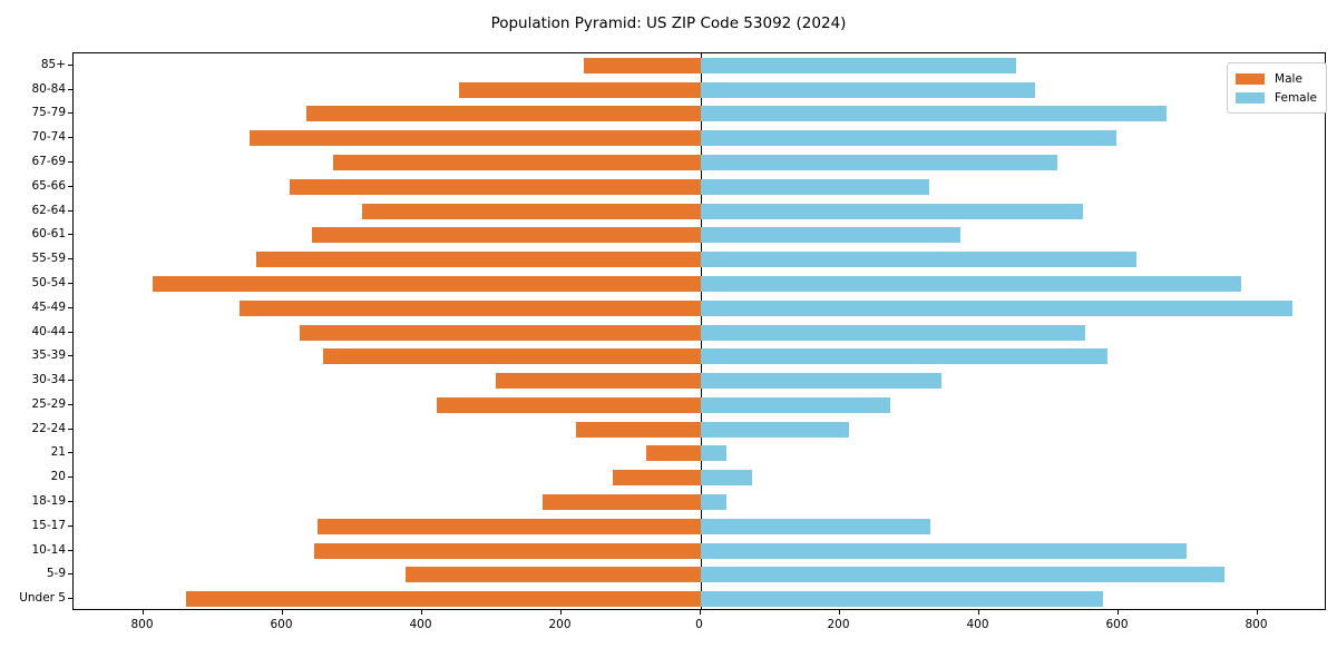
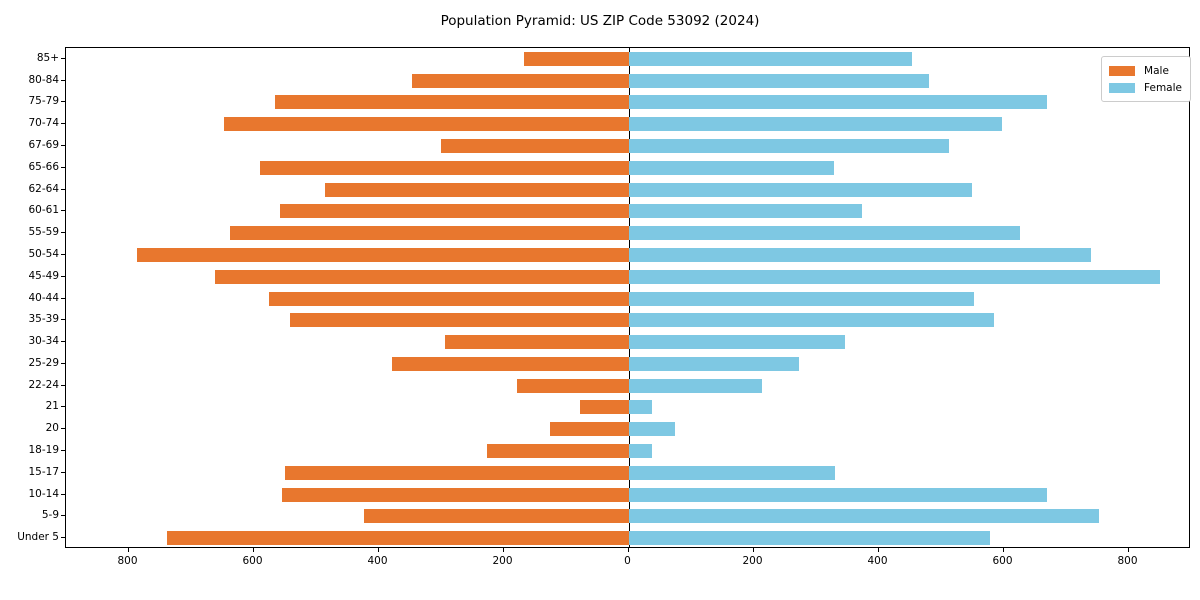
Male/67-69: 530 -> 300
Female/50-54: 780 -> 740
Female/10-14: 700 -> 670
